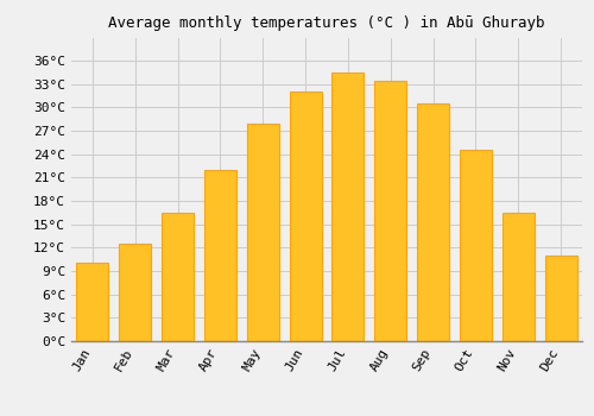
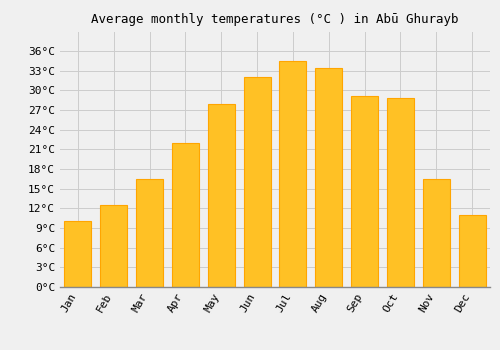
Sep: 30.5°C -> 29.2°C
Oct: 24.5°C -> 28.8°C
